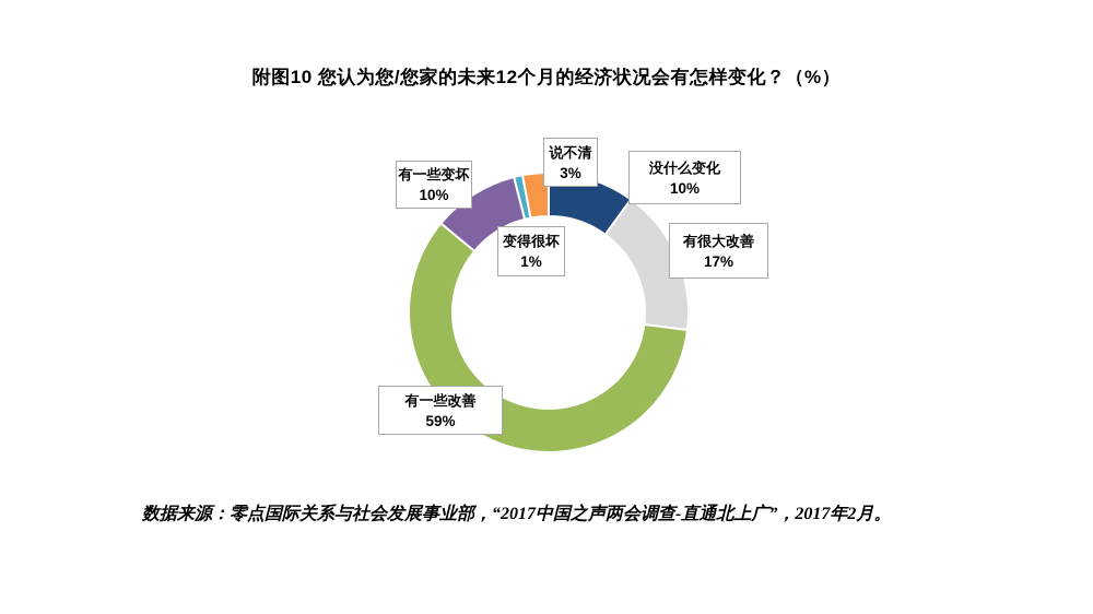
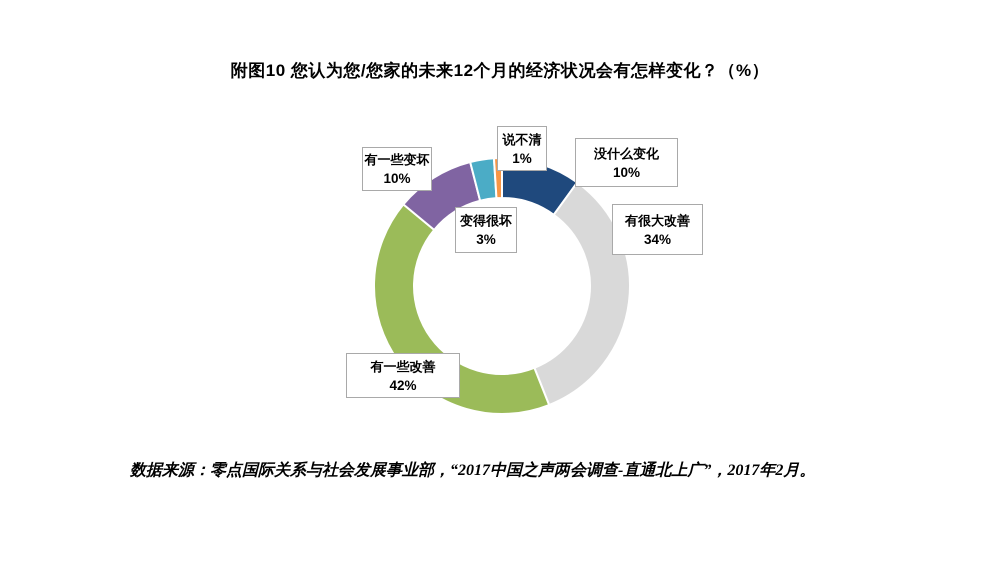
有很大改善: 17% -> 34%
有一些改善: 59% -> 42%
变得很坏: 1% -> 3%
说不清: 3% -> 1%
